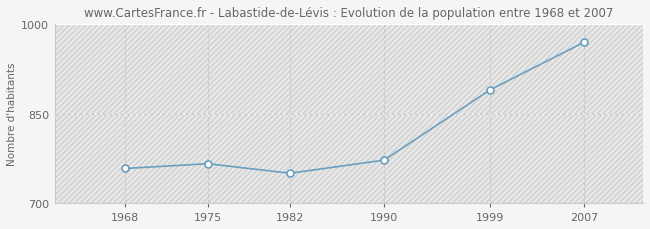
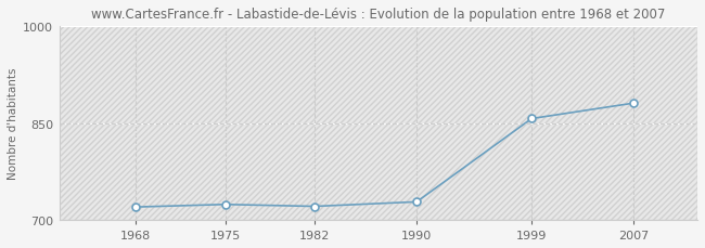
1968: 758 -> 720
1975: 766 -> 724
1982: 750 -> 721
1990: 772 -> 728
1999: 890 -> 857
2007: 970 -> 881
